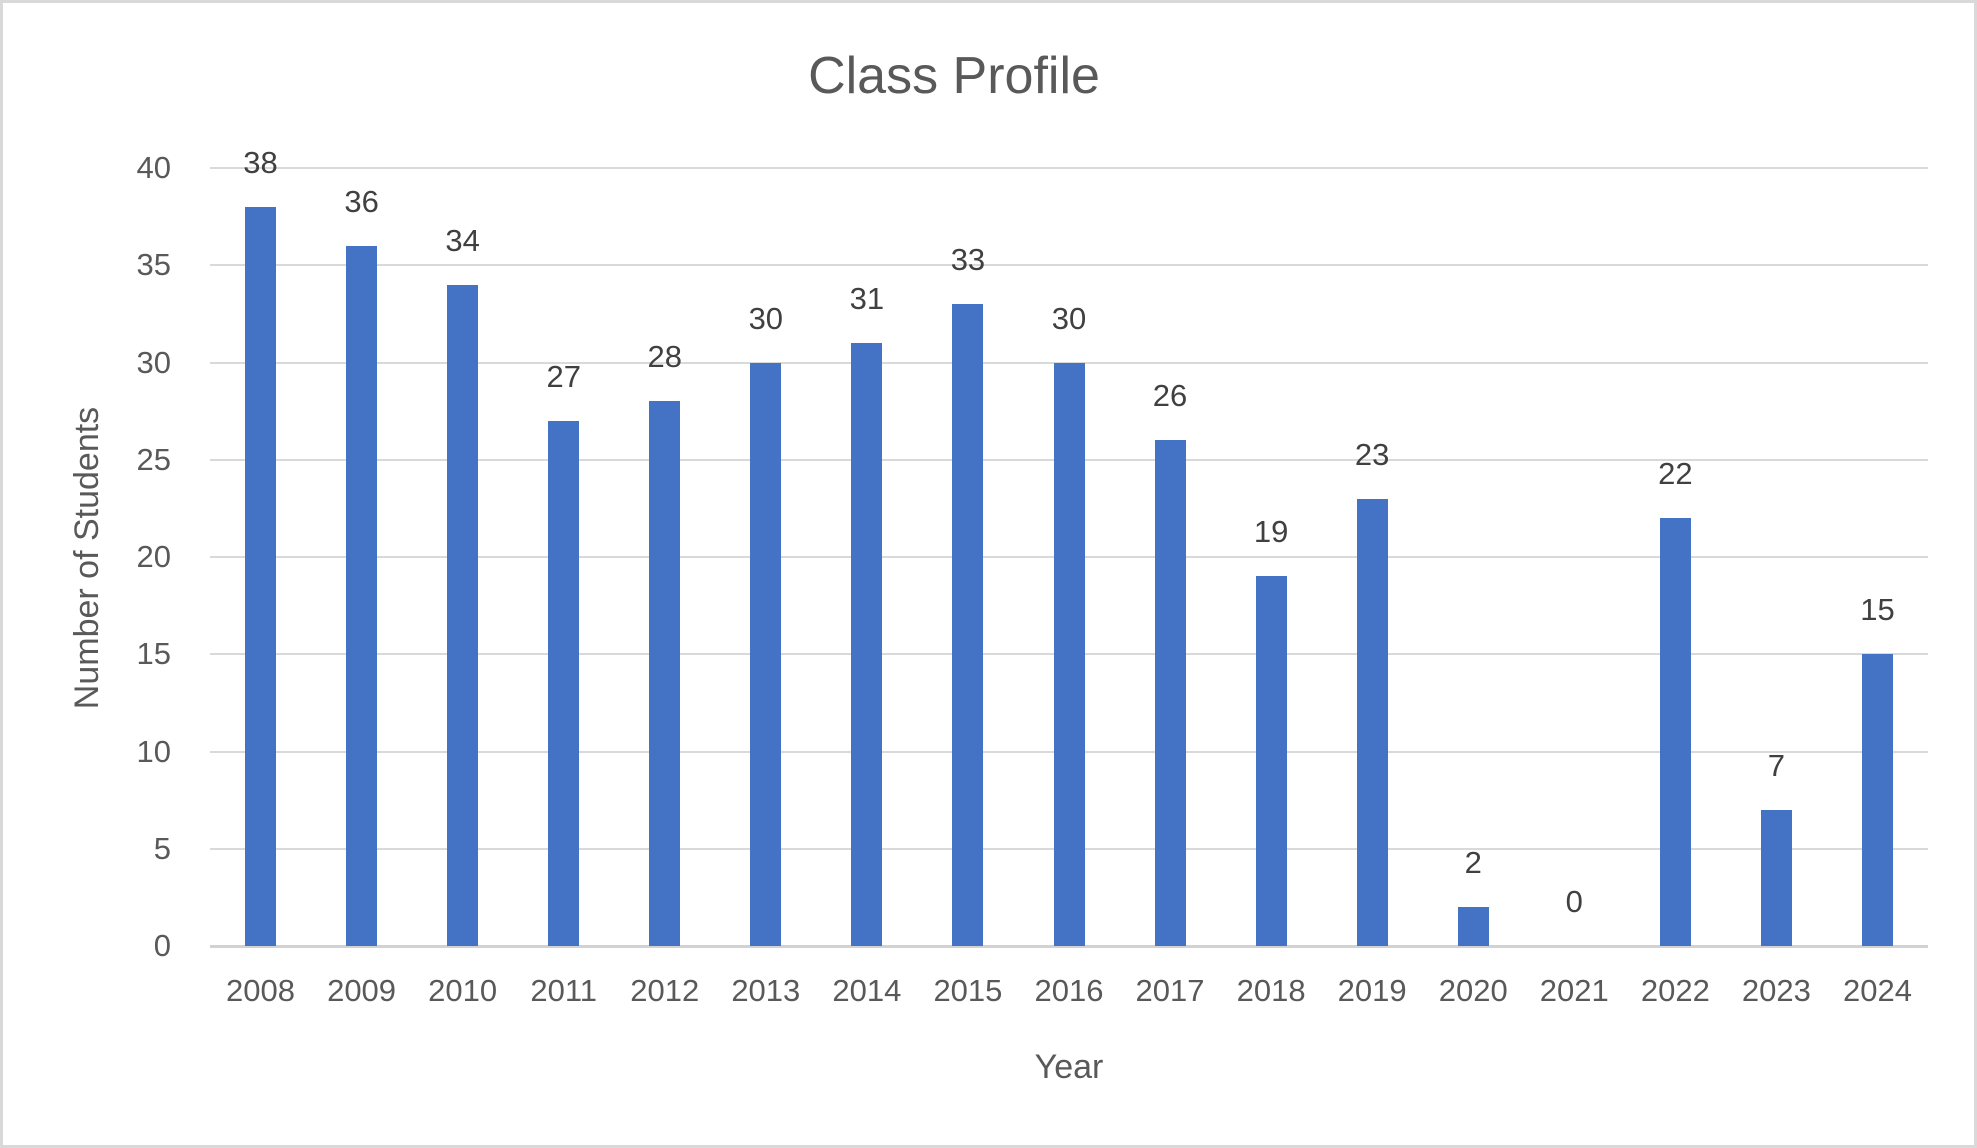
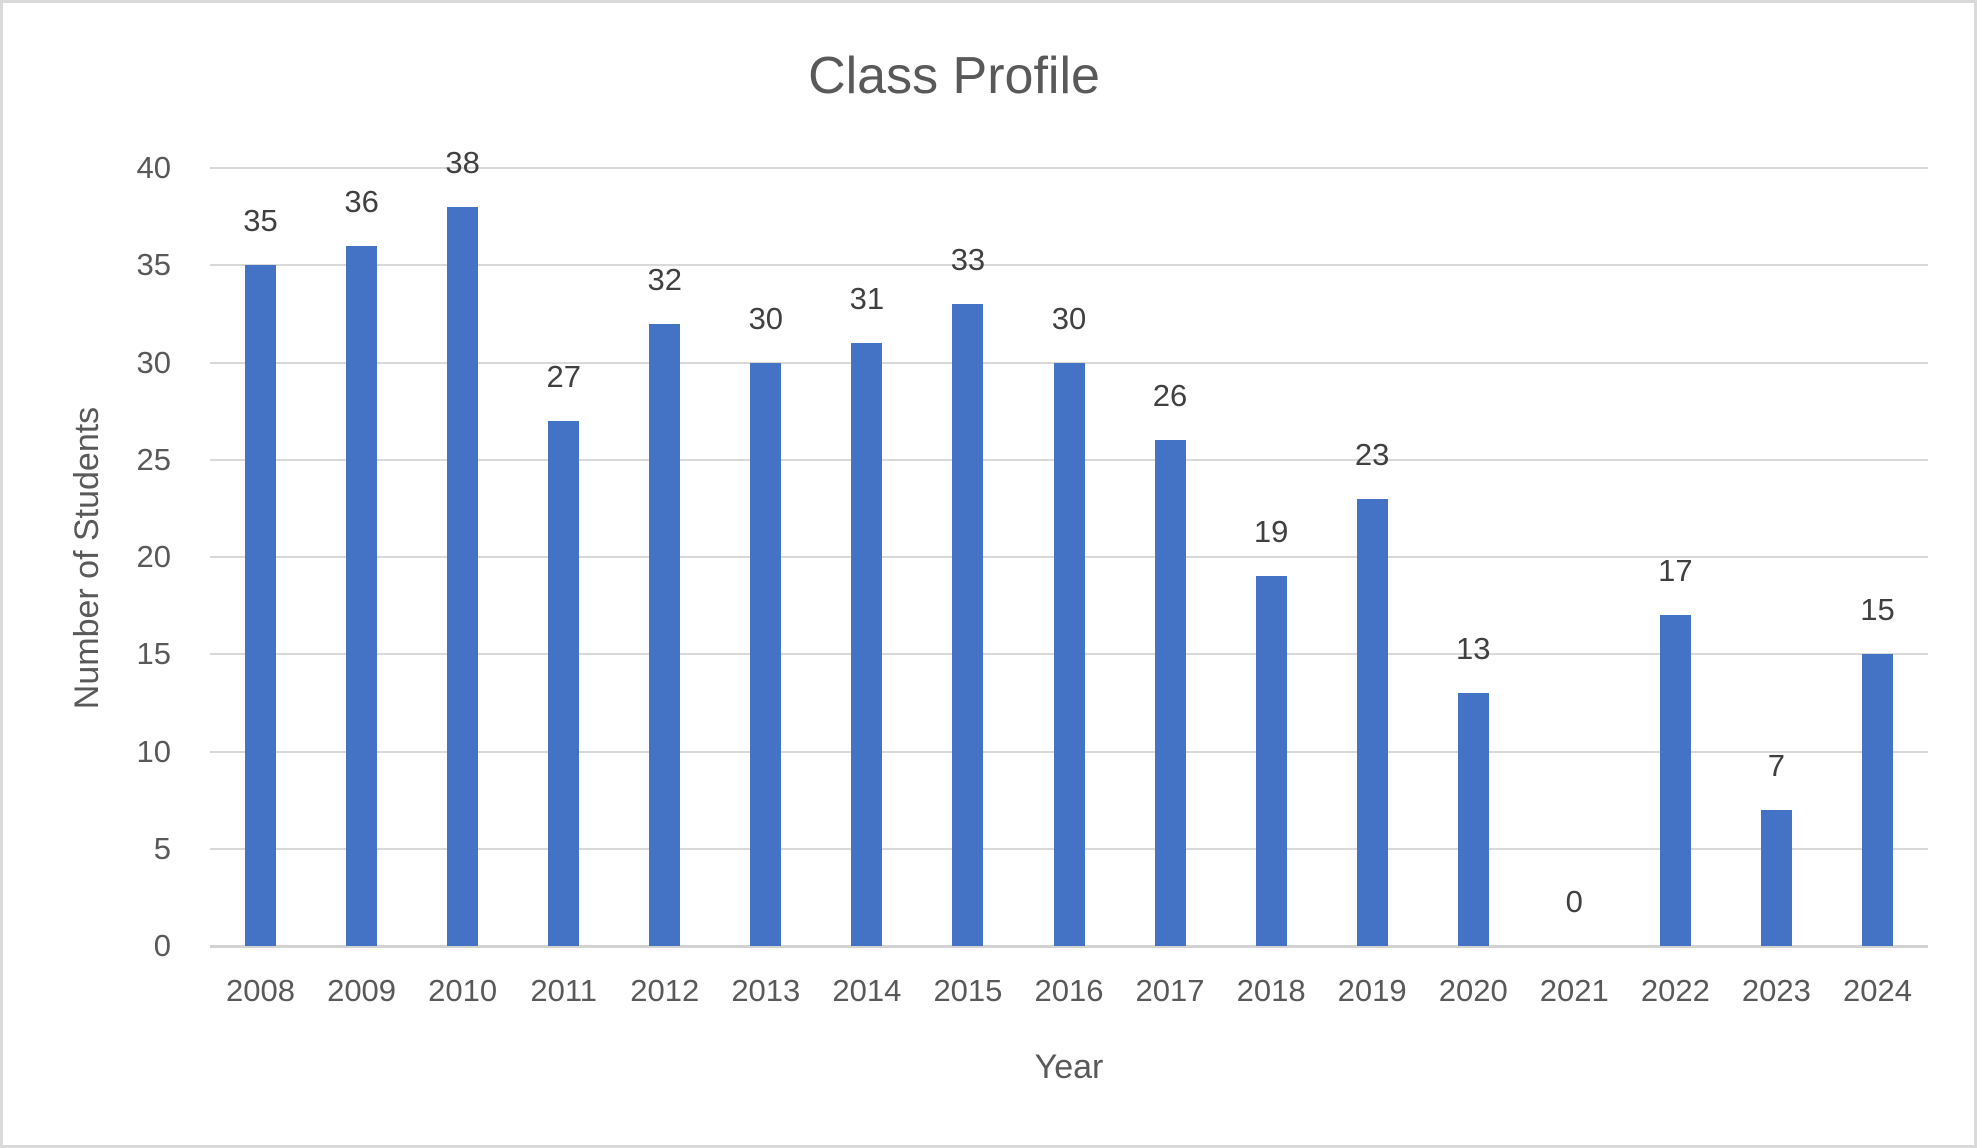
2008: 38 -> 35
2010: 34 -> 38
2012: 28 -> 32
2020: 2 -> 13
2022: 22 -> 17
